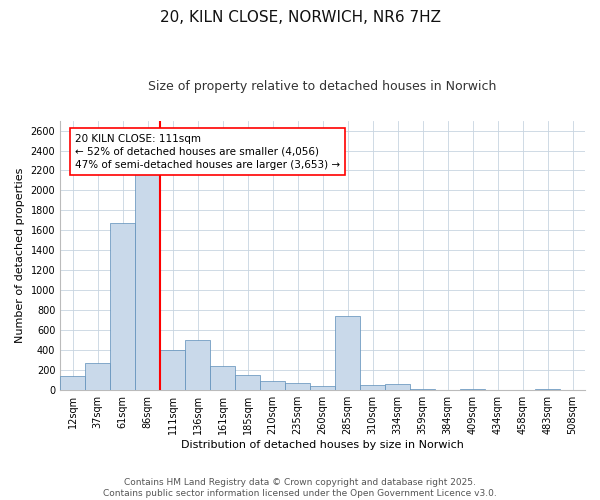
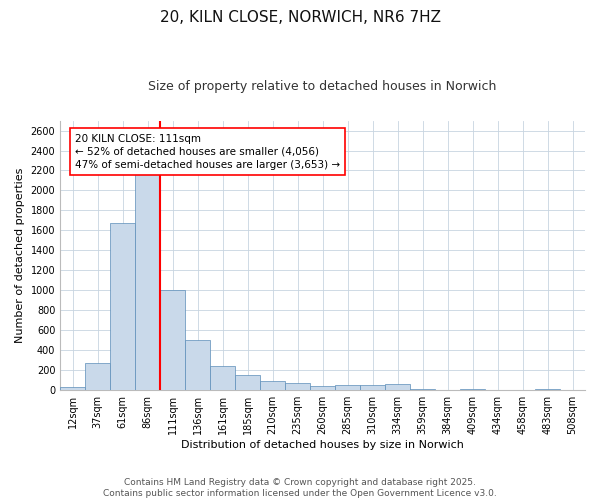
12sqm: 140 -> 30
111sqm: 400 -> 1000
285sqm: 740 -> 50
